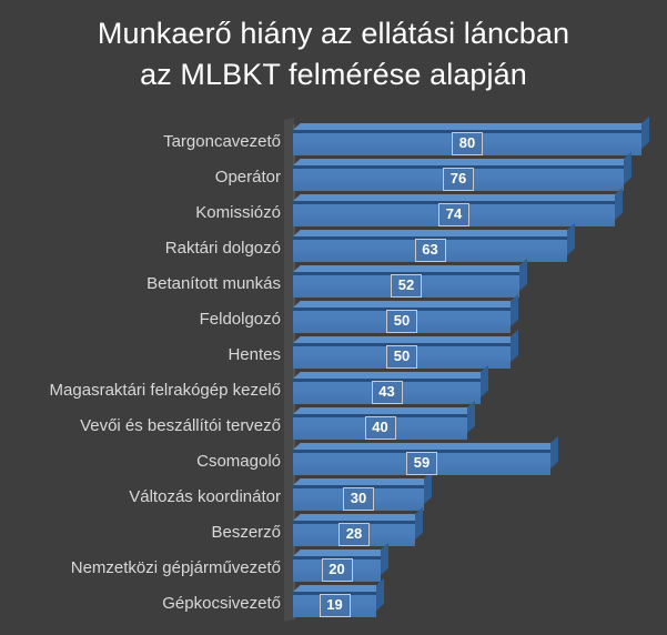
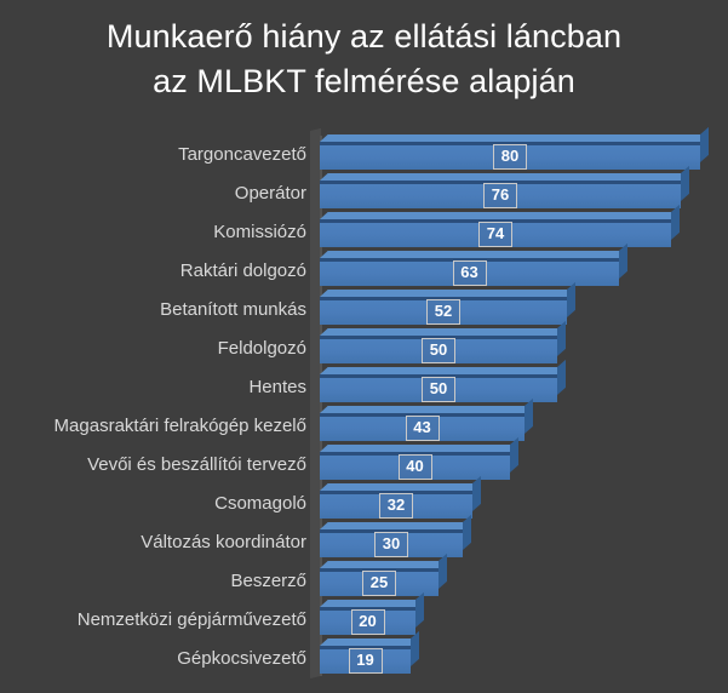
Csomagoló: 59 -> 32
Beszerző: 28 -> 25
